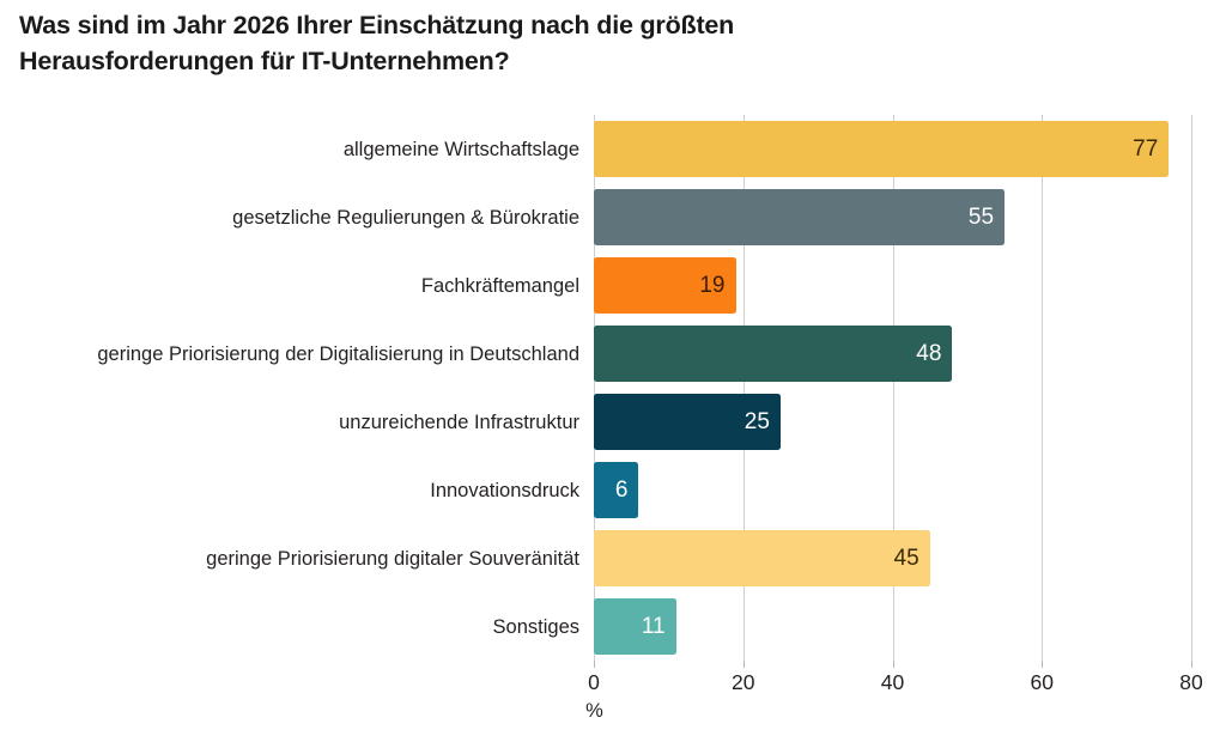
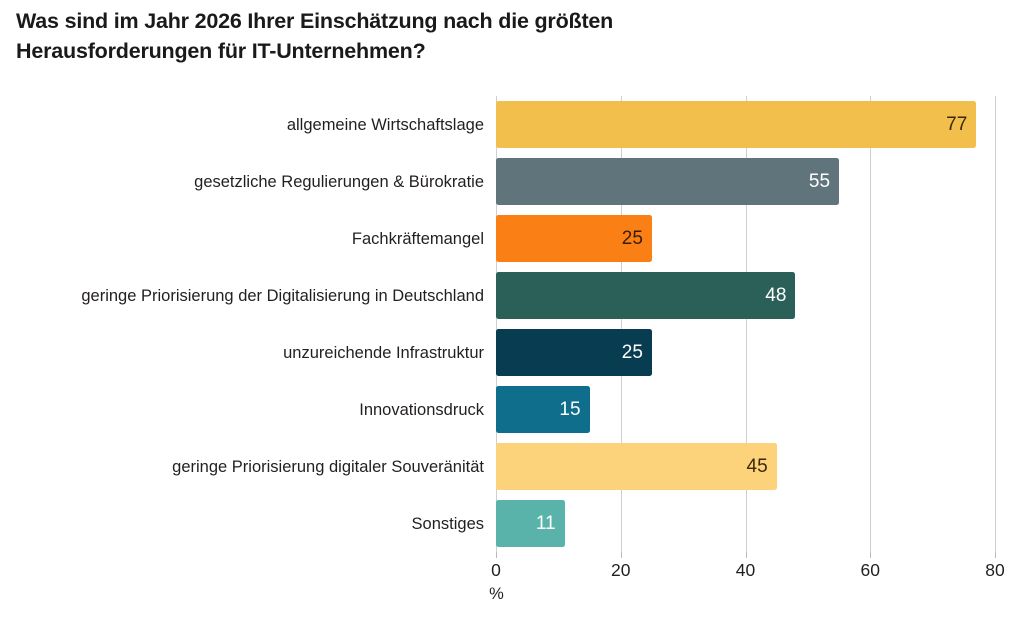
Fachkräftemangel: 19 -> 25
Innovationsdruck: 6 -> 15
